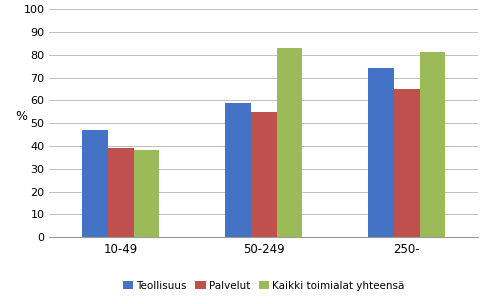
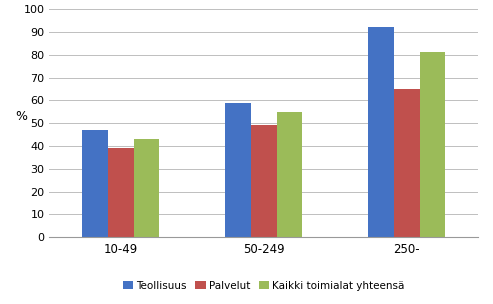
Kaikki toimialat yhteensä/10-49: 38 -> 43
Palvelut/50-249: 55 -> 49
Kaikki toimialat yhteensä/50-249: 83 -> 55
Teollisuus/250-: 74 -> 92
